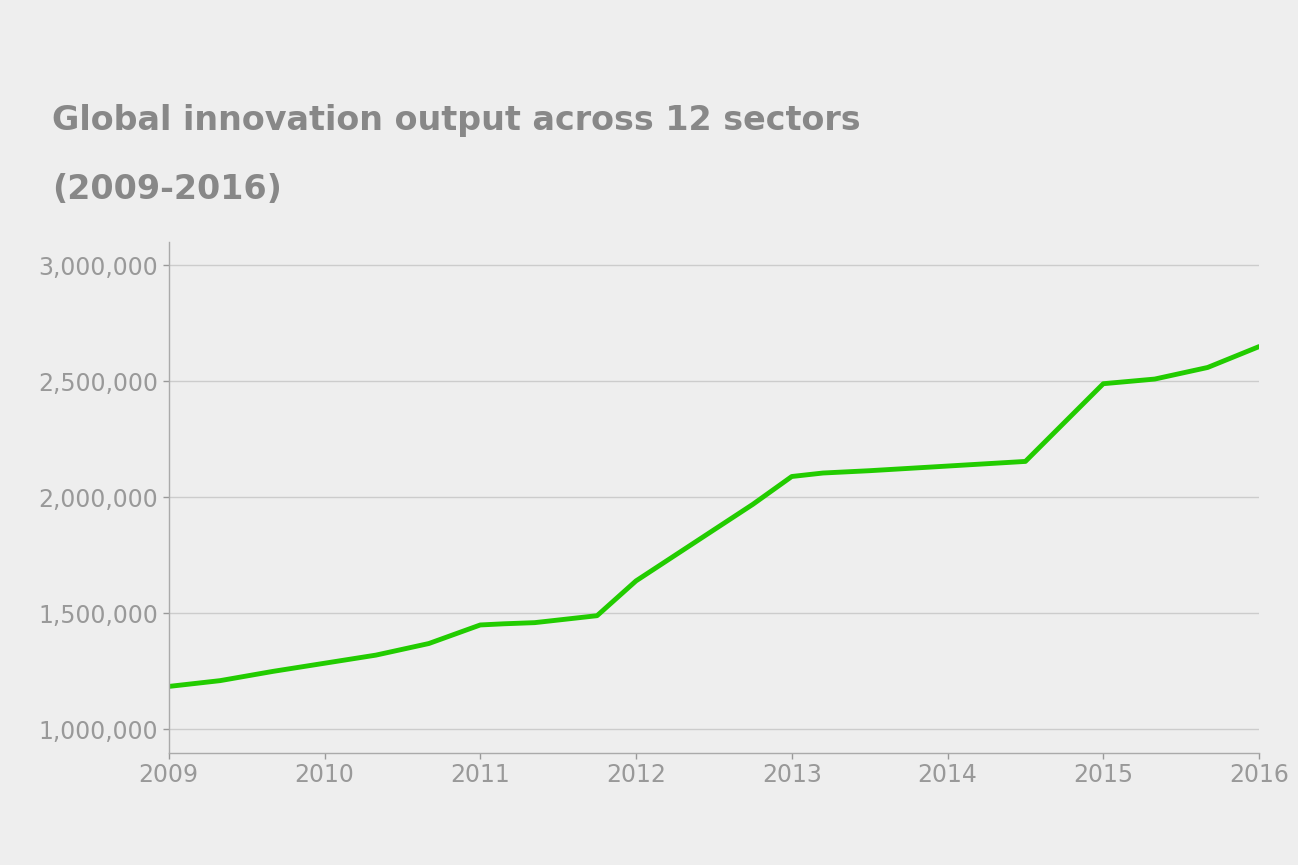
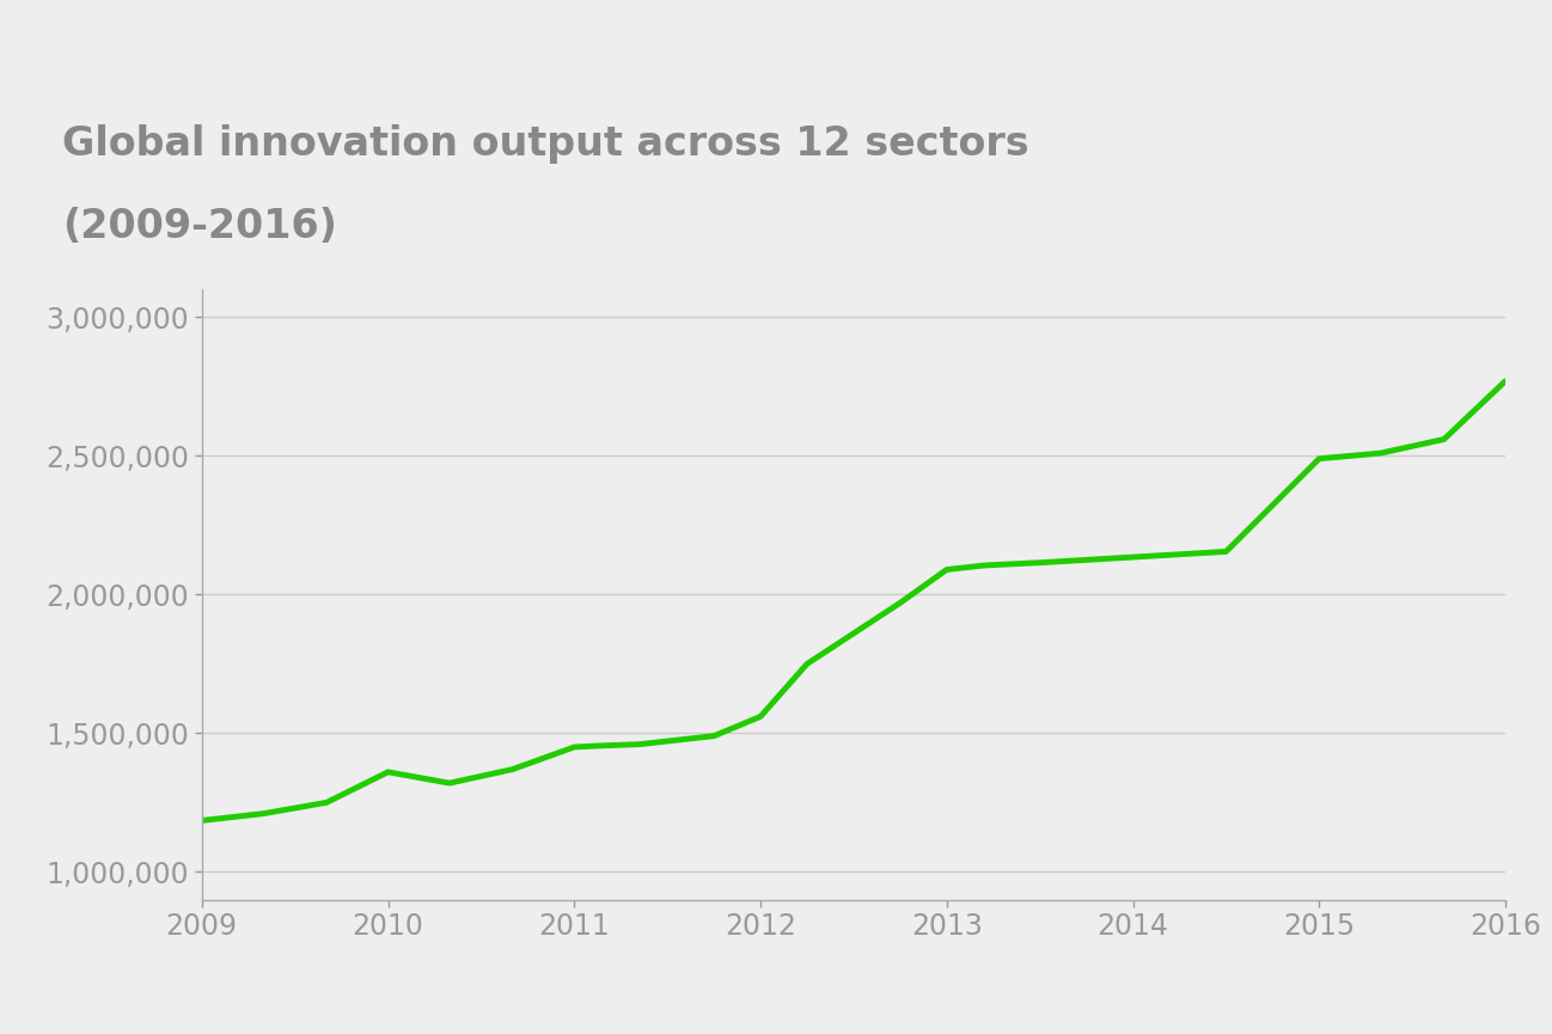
2010: 1,285,000 -> 1,360,000
2012: 1,640,000 -> 1,560,000
2016: 2,650,000 -> 2,770,000
